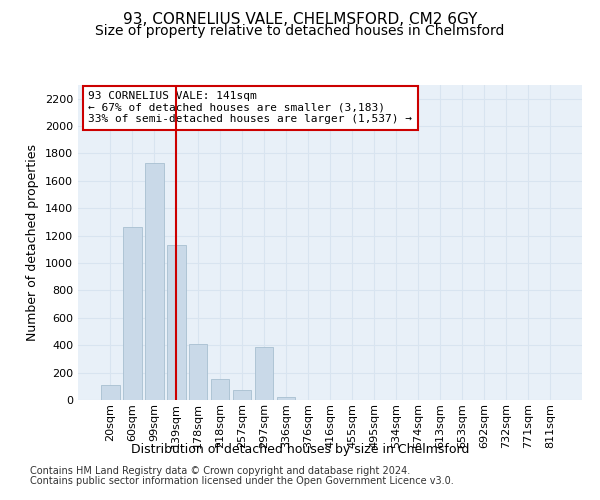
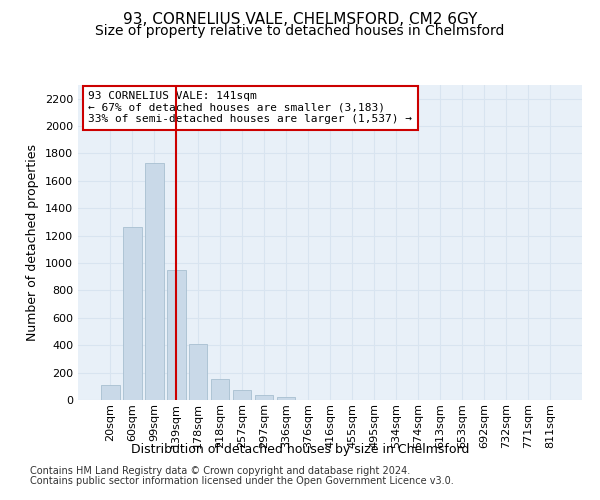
139sqm: 1130 -> 950
297sqm: 390 -> 40
